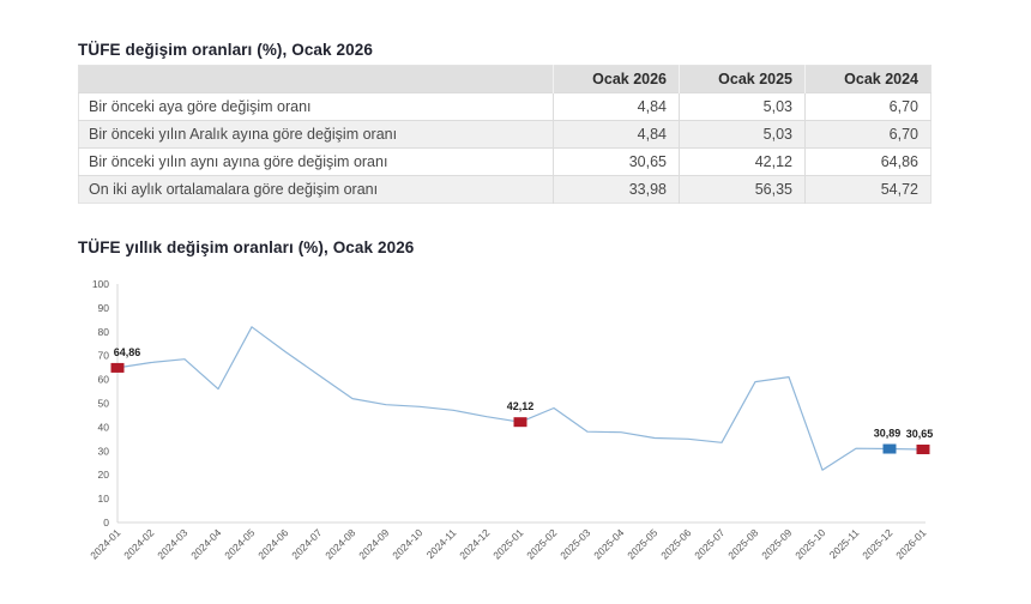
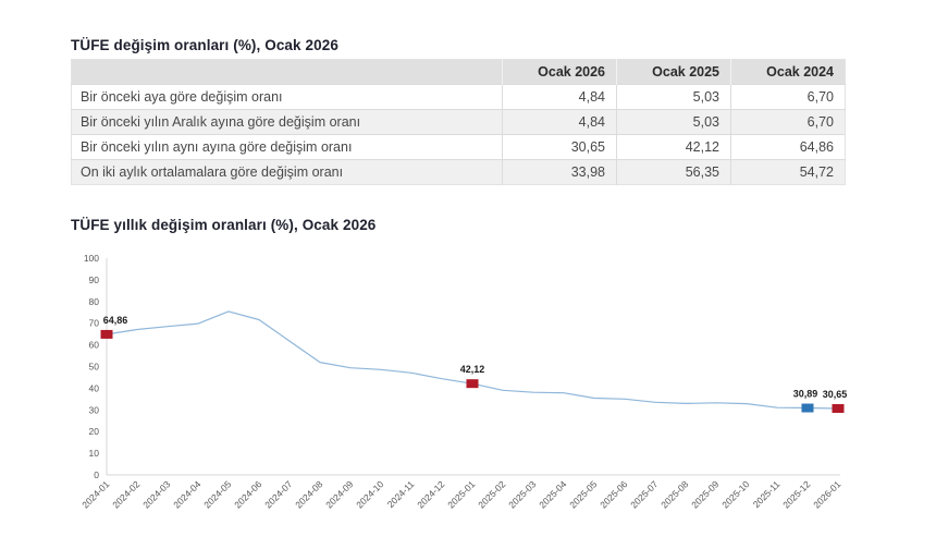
2024-04: 56 -> 70
2024-05: 82 -> 75
2025-02: 48 -> 39
2025-08: 59 -> 33
2025-09: 61 -> 33
2025-10: 22 -> 33
